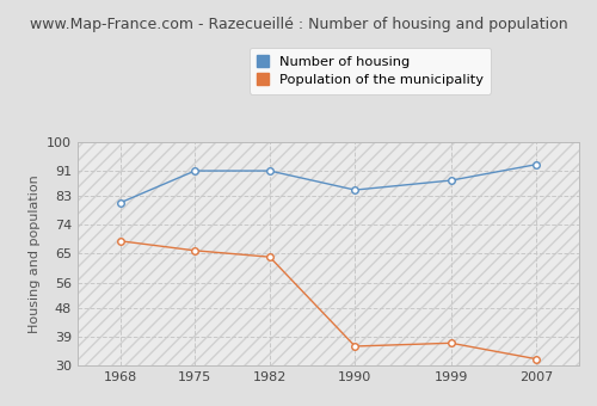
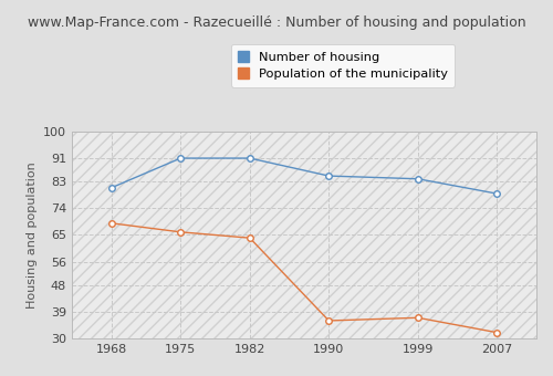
Number of housing/1999: 88 -> 84
Number of housing/2007: 93 -> 79
